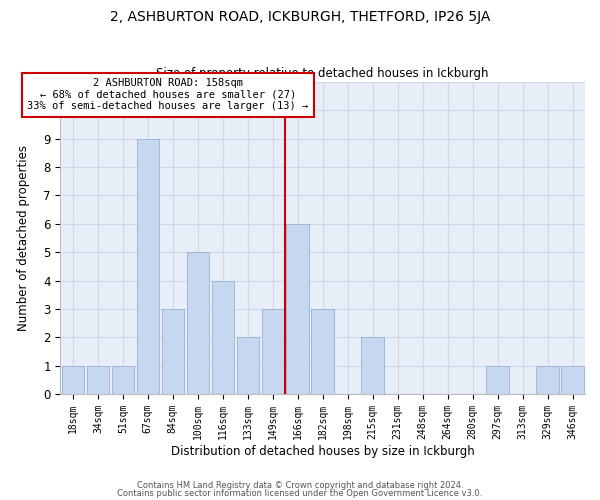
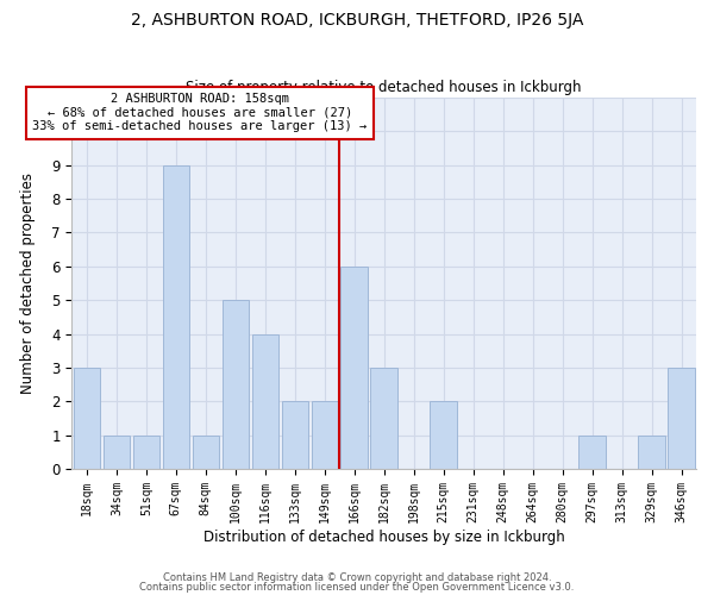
18sqm: 1 -> 3
84sqm: 3 -> 1
149sqm: 3 -> 2
346sqm: 1 -> 3
